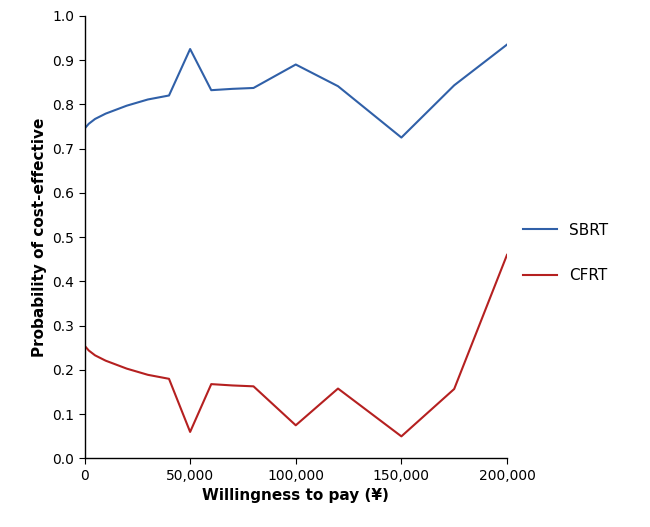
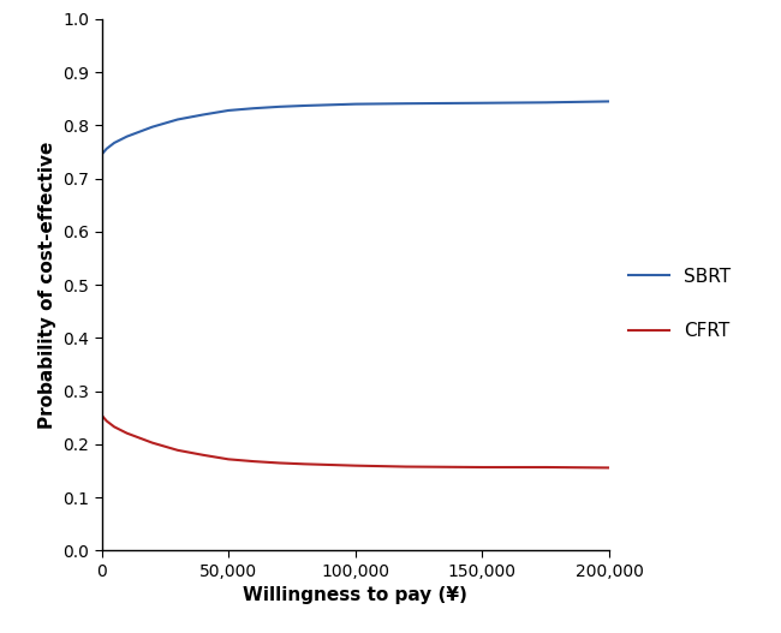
SBRT/50,000: 0.925 -> 0.828
CFRT/50,000: 0.060 -> 0.172
SBRT/100,000: 0.890 -> 0.840
CFRT/100,000: 0.075 -> 0.160
SBRT/150,000: 0.725 -> 0.842
CFRT/150,000: 0.050 -> 0.157
SBRT/200,000: 0.935 -> 0.845
CFRT/200,000: 0.460 -> 0.156
